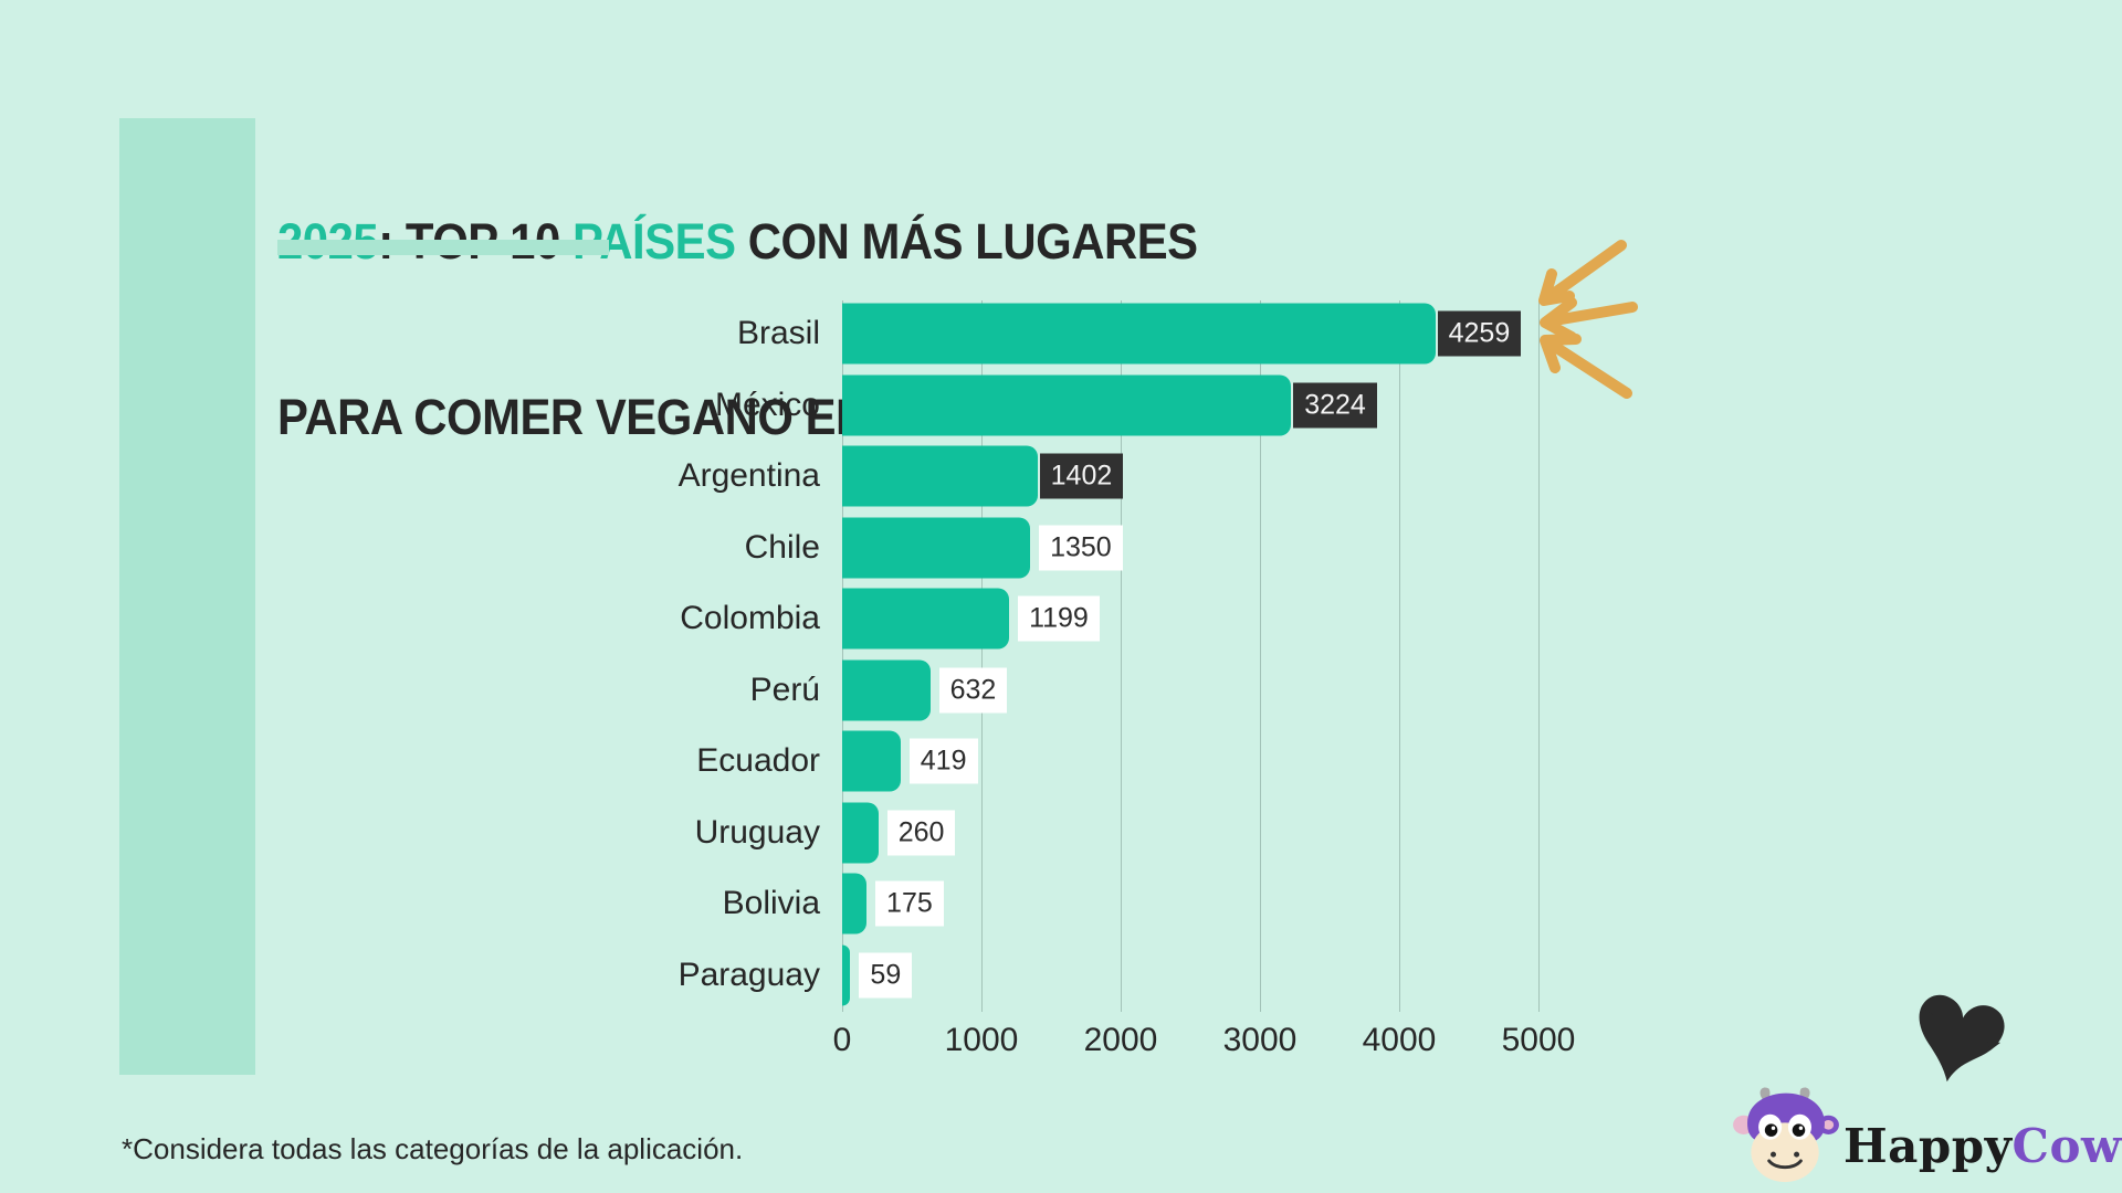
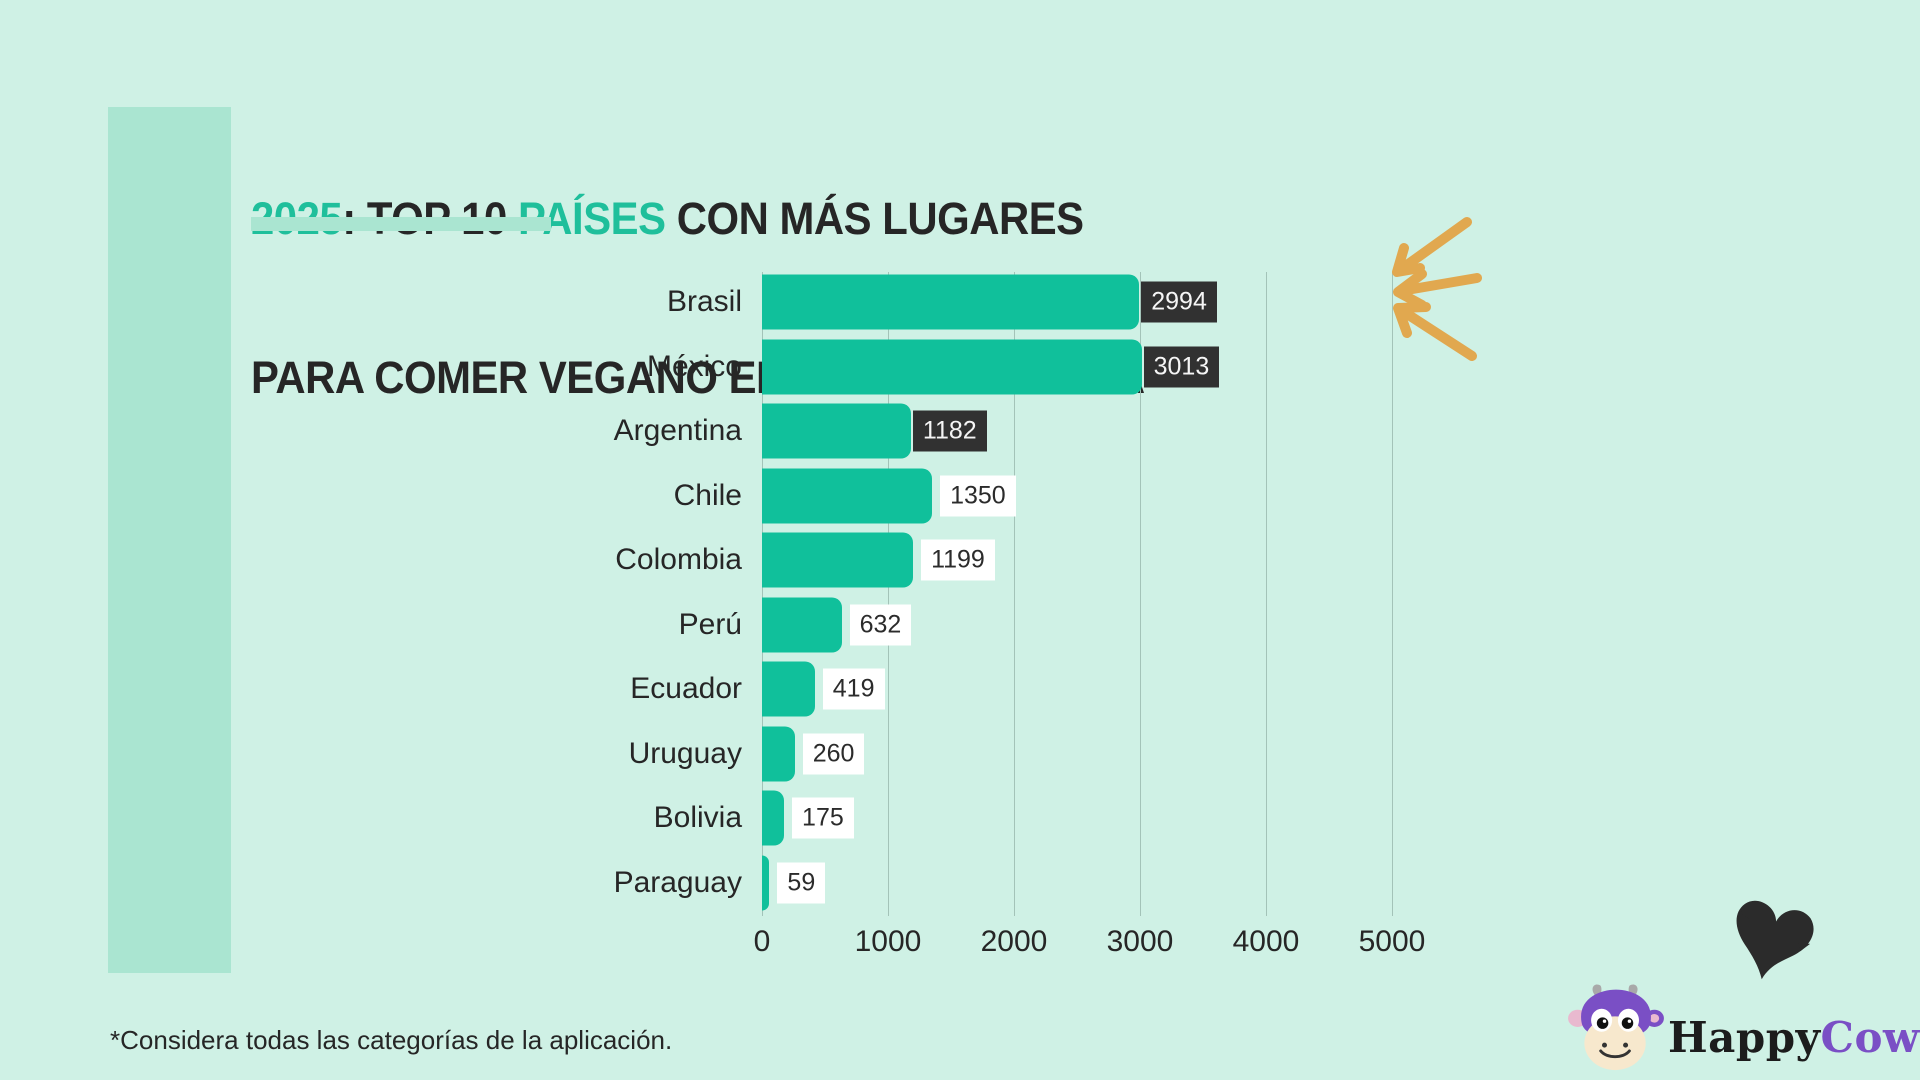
Brasil: 4259 -> 2994
México: 3224 -> 3013
Argentina: 1402 -> 1182
